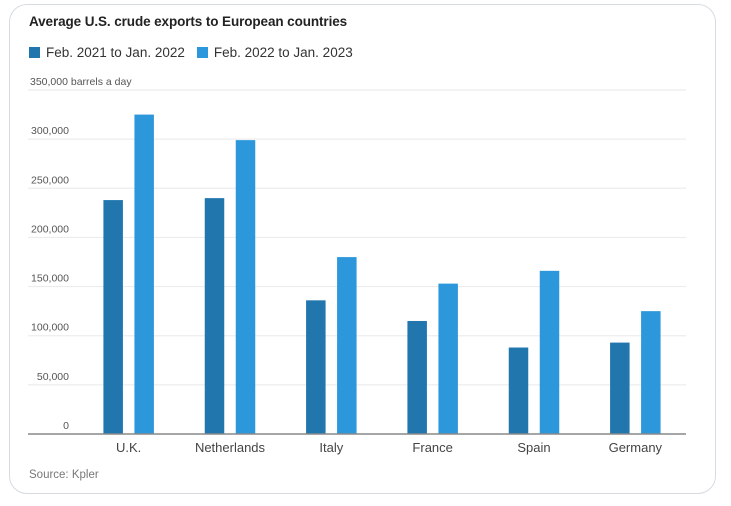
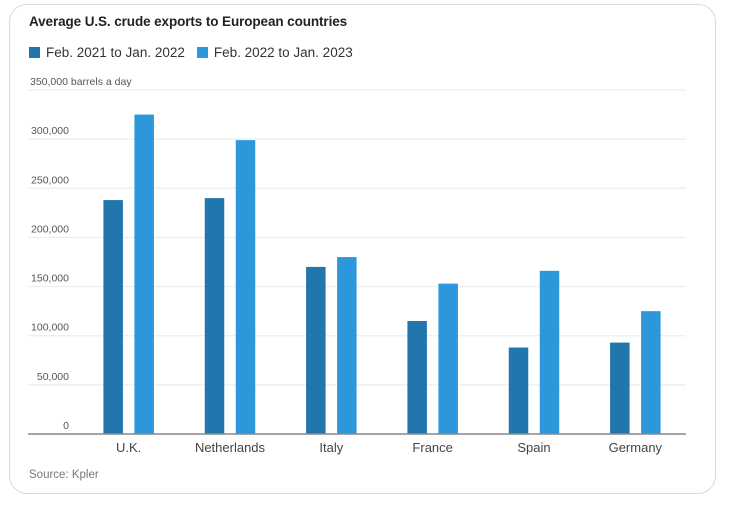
Feb. 2021 to Jan. 2022/Italy: 140000 -> 170000
